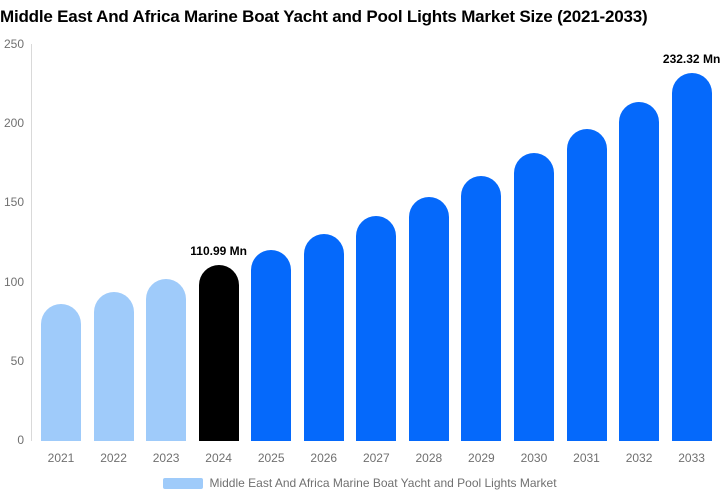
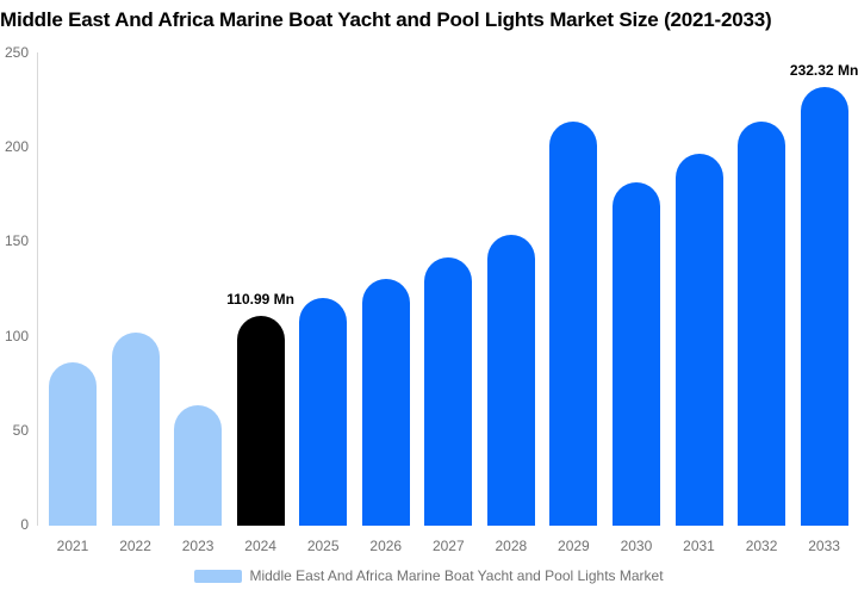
2022: 94 -> 102
2023: 102 -> 64
2029: 167 -> 214
